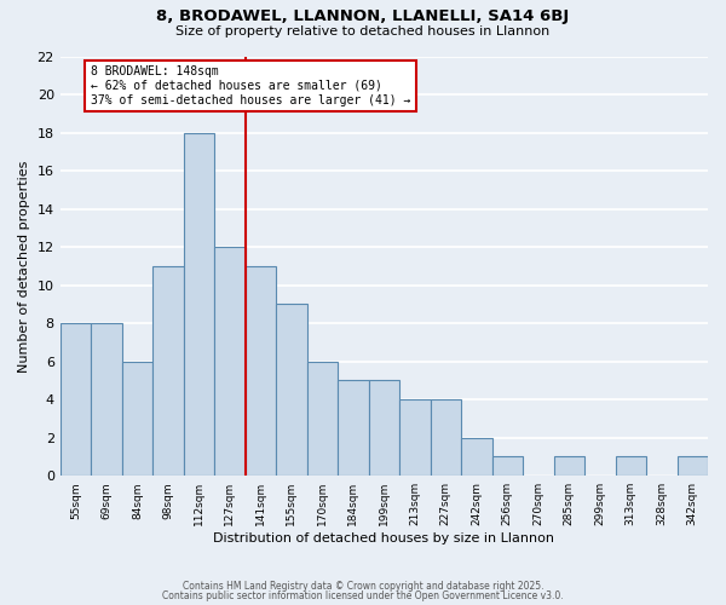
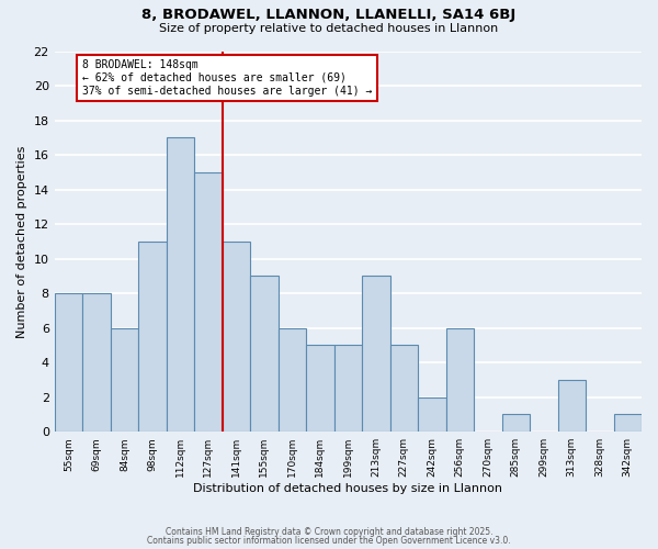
112sqm: 18 -> 17
127sqm: 12 -> 15
213sqm: 4 -> 9
227sqm: 4 -> 5
256sqm: 1 -> 6
313sqm: 1 -> 3
